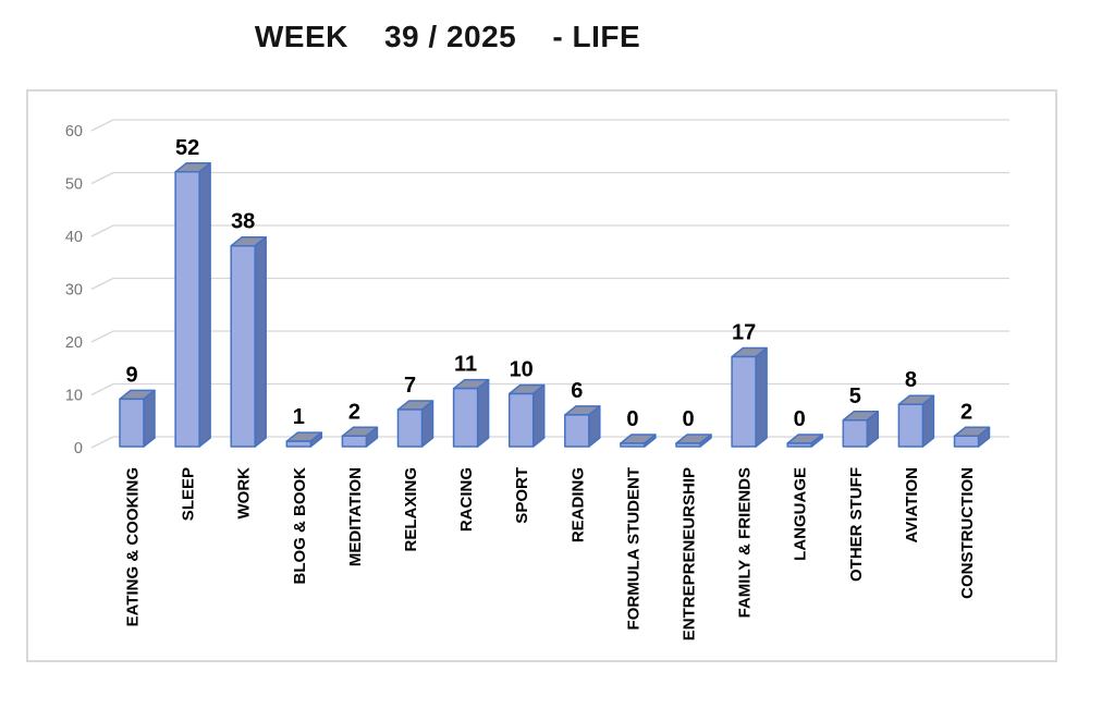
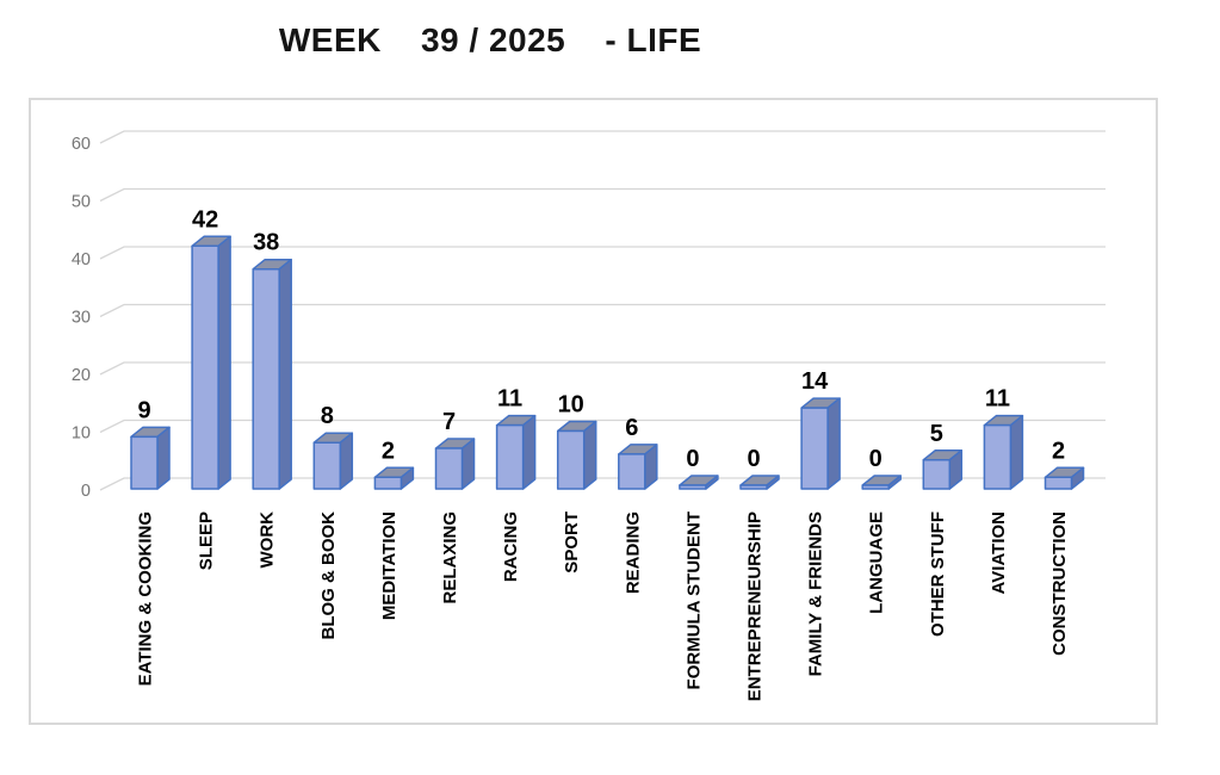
SLEEP: 52 -> 42
BLOG & BOOK: 1 -> 8
FAMILY & FRIENDS: 17 -> 14
AVIATION: 8 -> 11
